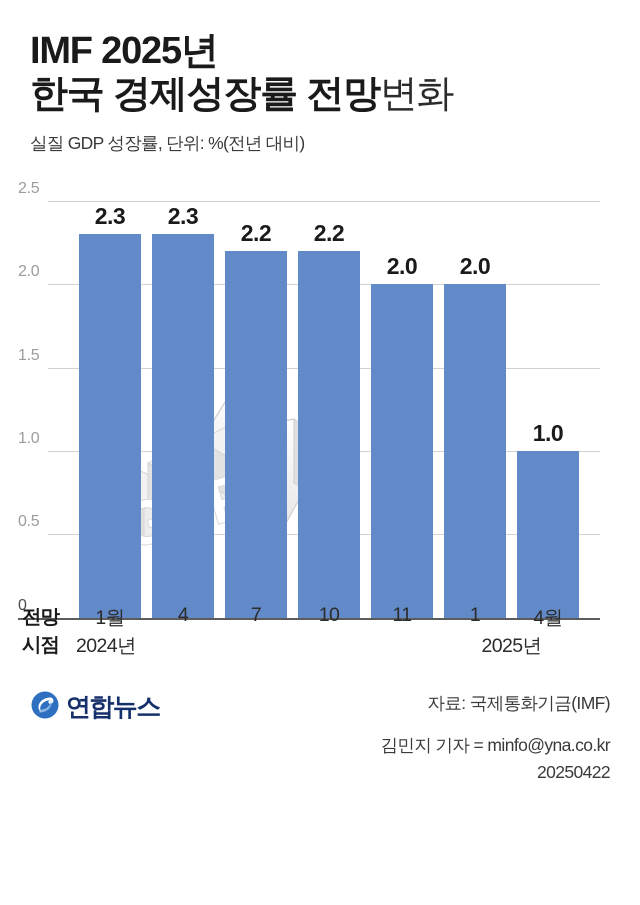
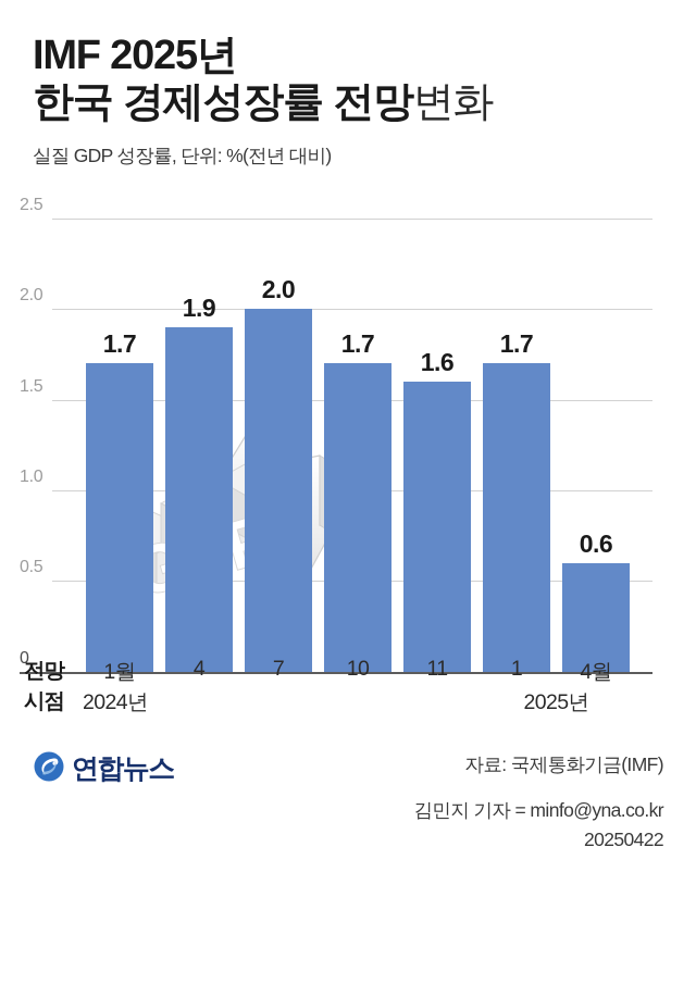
1월: 2.3 -> 1.7
4: 2.3 -> 1.9
7: 2.2 -> 2.0
10: 2.2 -> 1.7
11: 2.0 -> 1.6
1: 2.0 -> 1.7
4월: 1.0 -> 0.6
